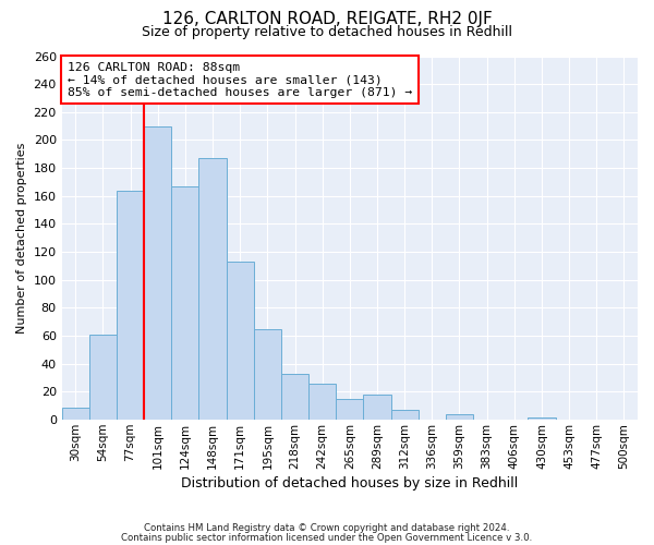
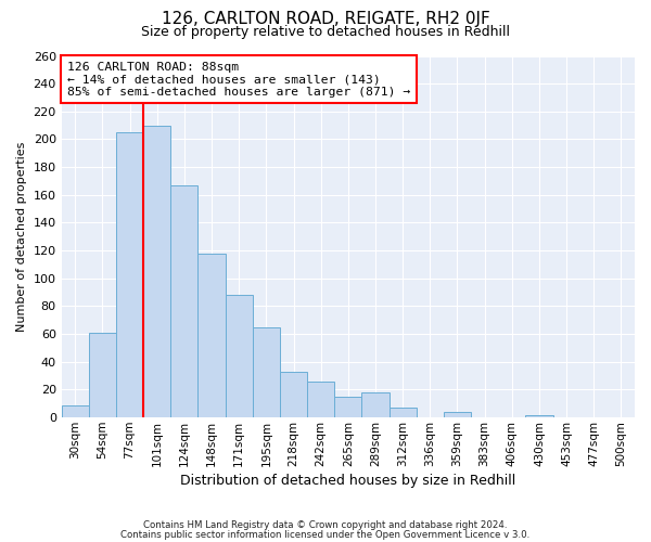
77sqm: 164 -> 205
148sqm: 187 -> 118
171sqm: 113 -> 88
